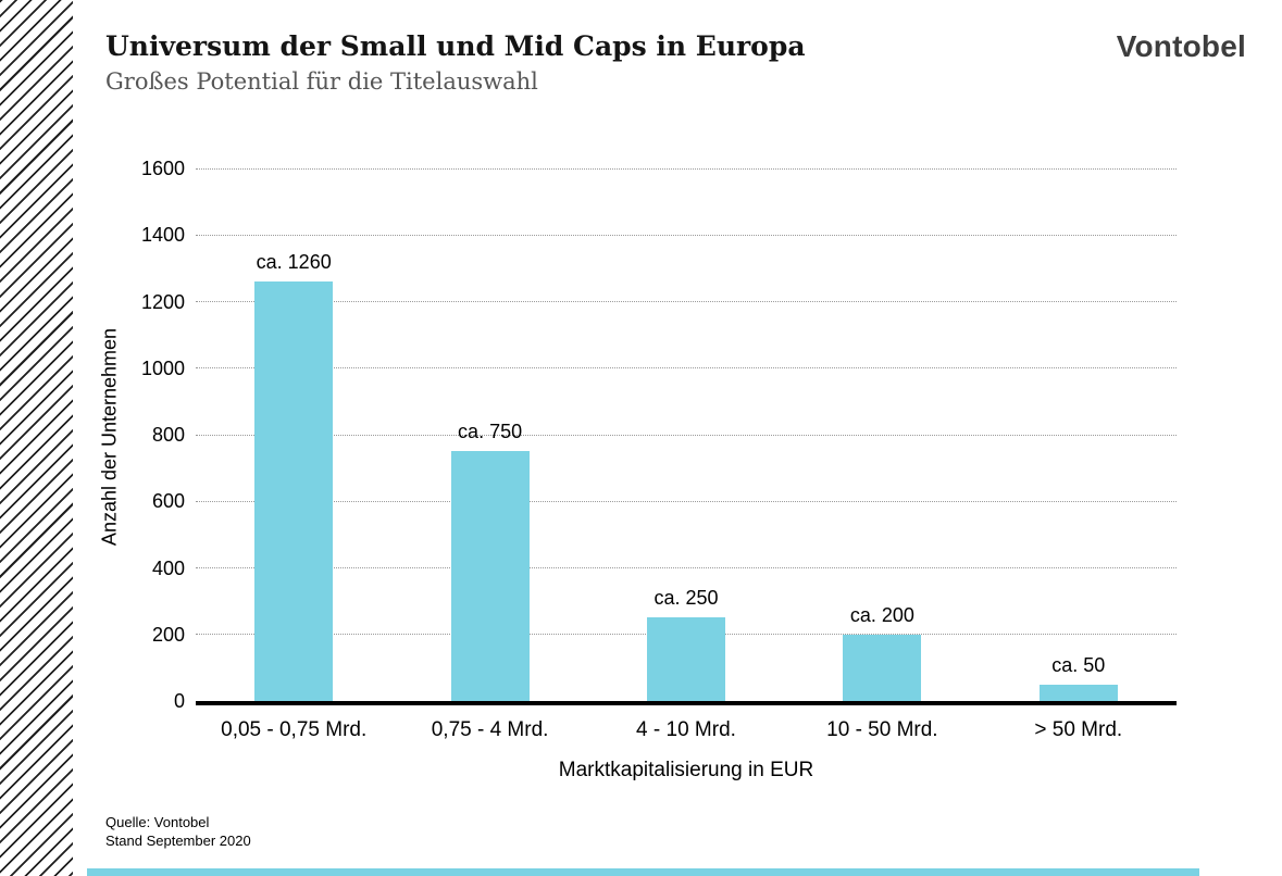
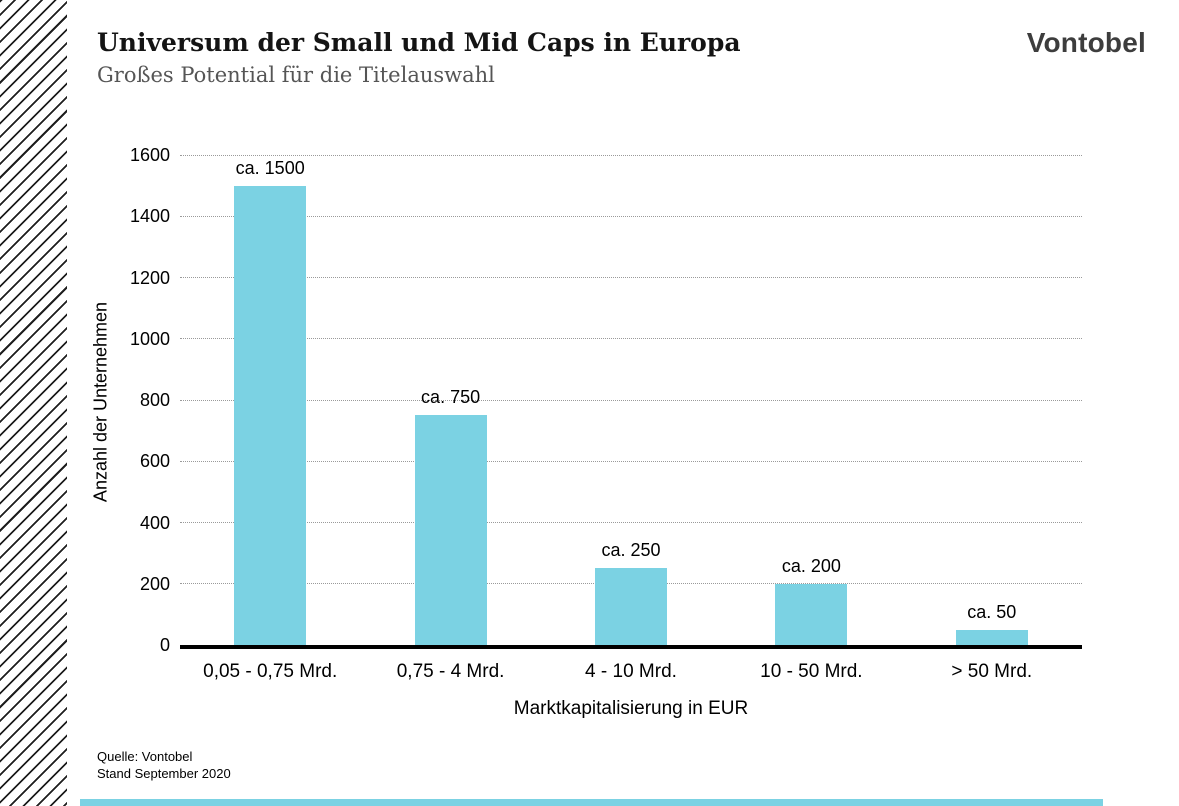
0,05 - 0,75 Mrd.: 1260 -> 1500
